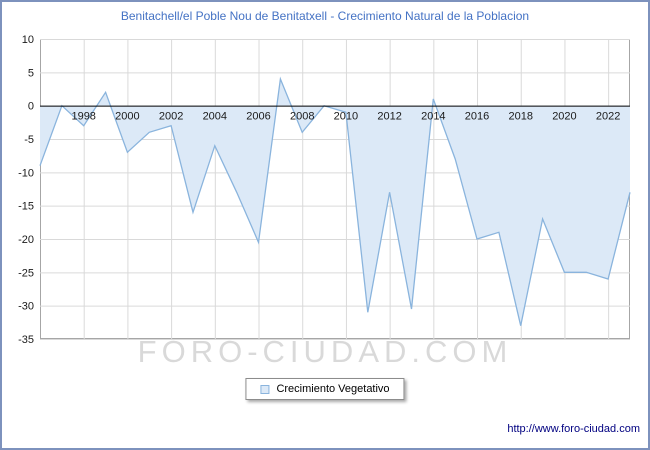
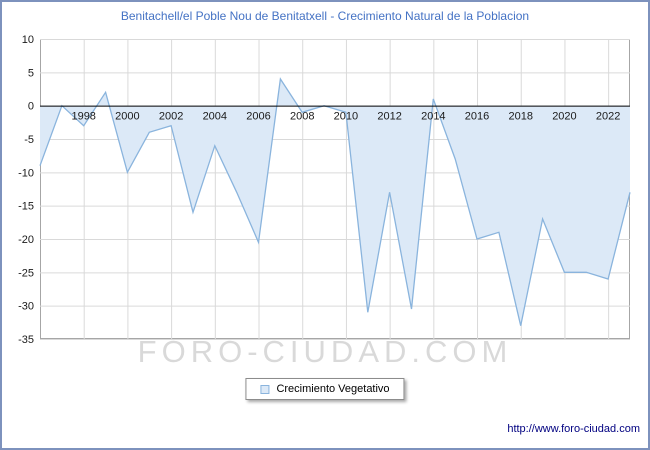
2000: -7 -> -10
2008: -4 -> -1
